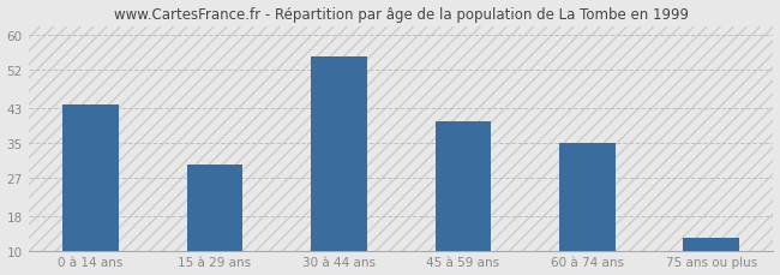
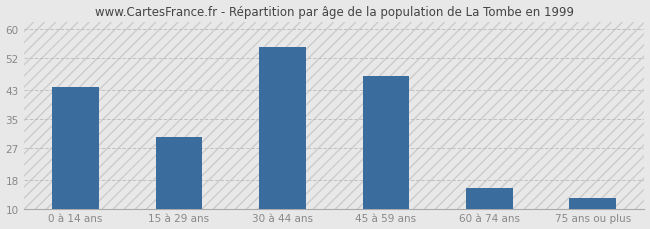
45 à 59 ans: 40 -> 47
60 à 74 ans: 35 -> 16
